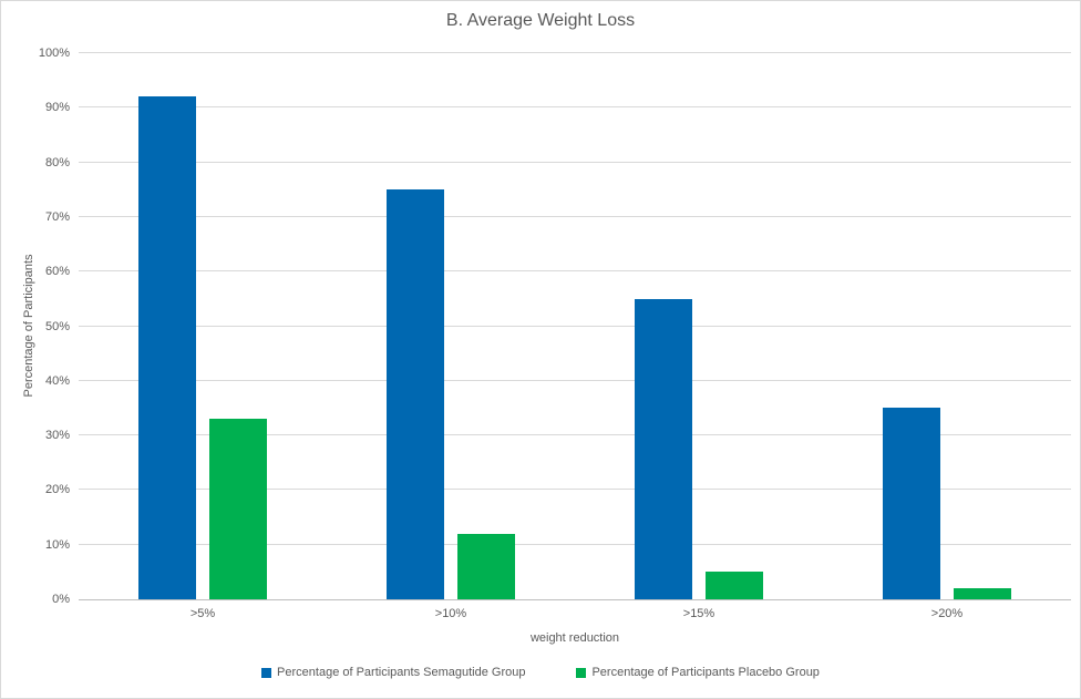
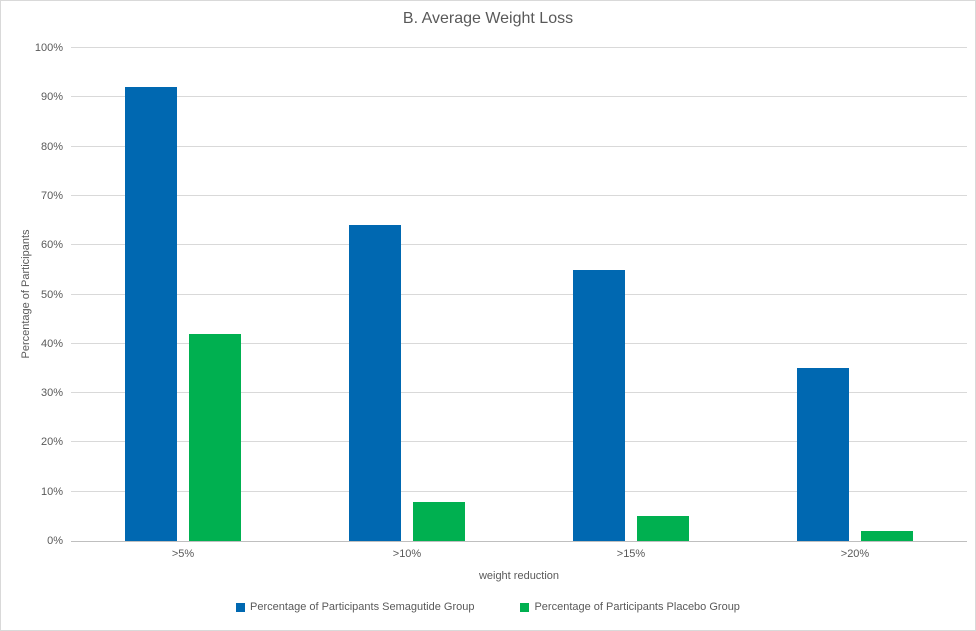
Percentage of Participants Placebo Group/>5%: 33% -> 42%
Percentage of Participants Semagutide Group/>10%: 75% -> 64%
Percentage of Participants Placebo Group/>10%: 12% -> 8%
